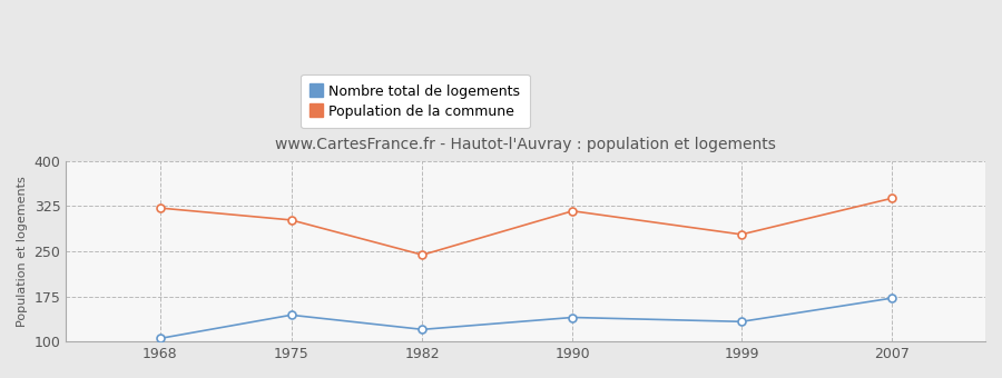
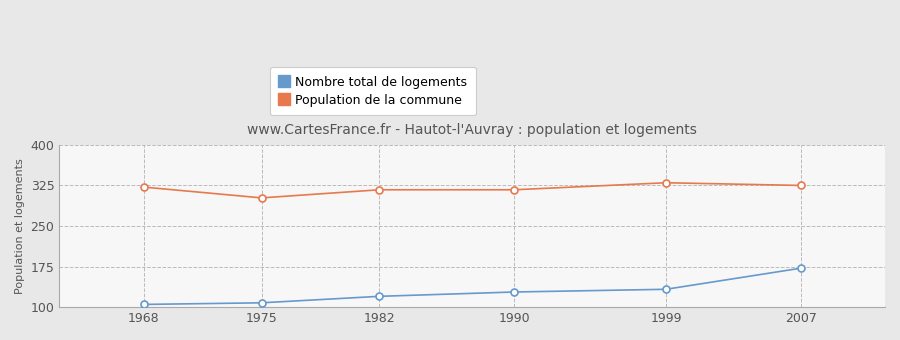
Nombre total de logements/1975: 144 -> 108
Population de la commune/1982: 244 -> 317
Nombre total de logements/1990: 140 -> 128
Population de la commune/1999: 278 -> 330
Population de la commune/2007: 338 -> 325
